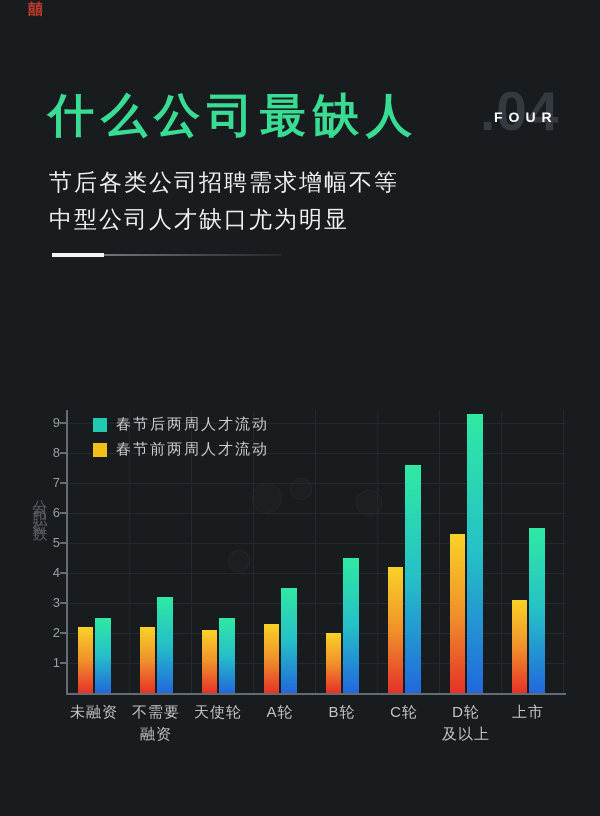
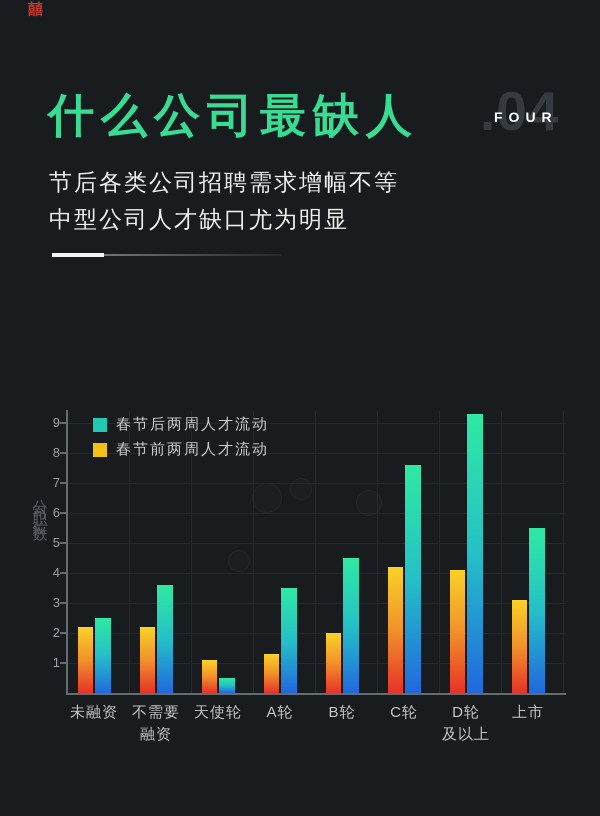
春节后两周人才流动/不需要融资: 3.2 -> 3.6
春节后两周人才流动/天使轮: 2.5 -> 0.5
春节前两周人才流动/天使轮: 2.1 -> 1.1
春节前两周人才流动/A轮: 2.3 -> 1.3
春节前两周人才流动/D轮及以上: 5.3 -> 4.1
